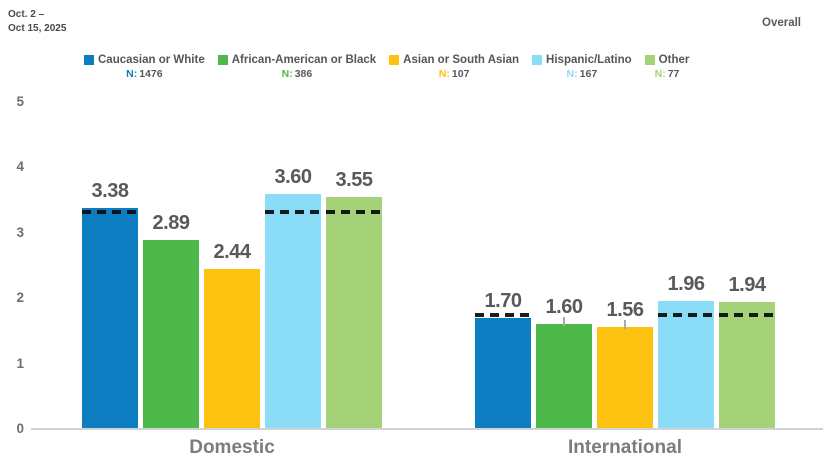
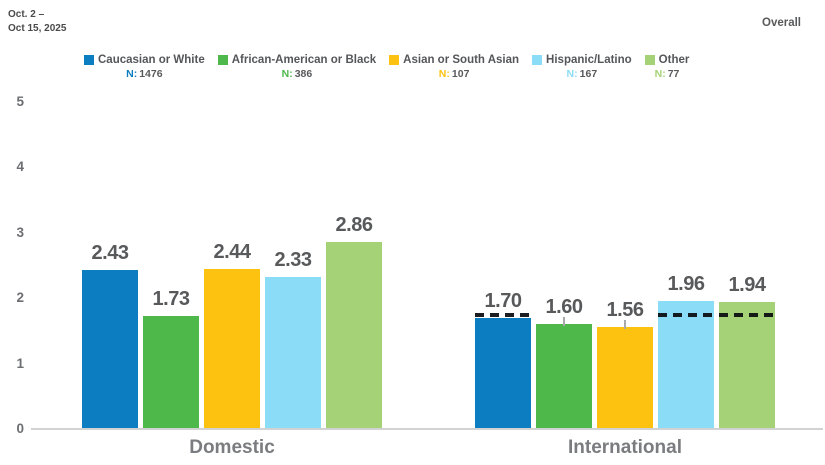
Caucasian or White/Domestic: 3.38 -> 2.43
African-American or Black/Domestic: 2.89 -> 1.73
Hispanic/Latino/Domestic: 3.60 -> 2.33
Other/Domestic: 3.55 -> 2.86
